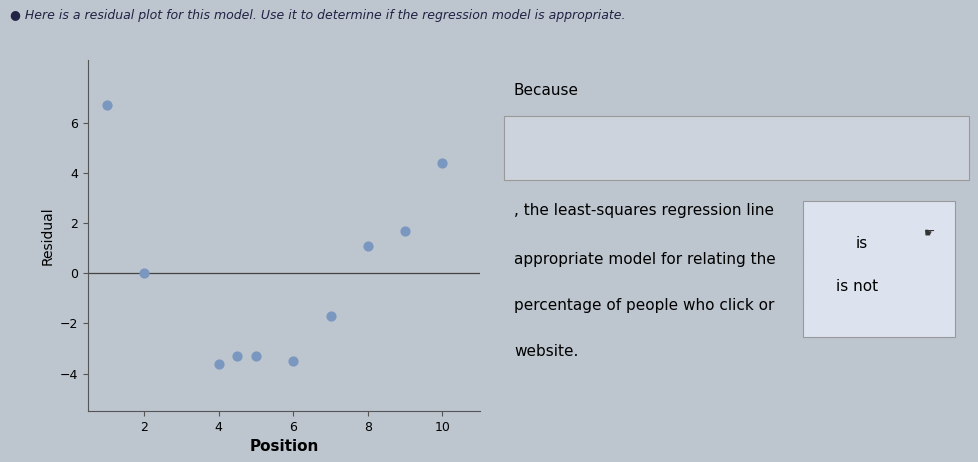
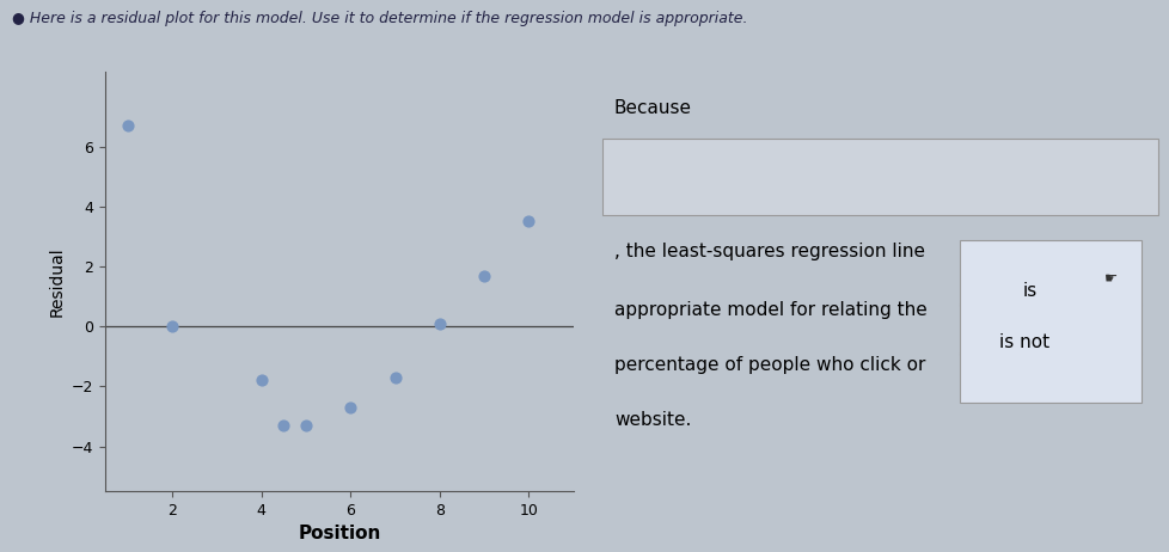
4: -3.6 -> -1.8
6: -3.5 -> -2.7
8: 1.1 -> 0.1
10: 4.4 -> 3.5
